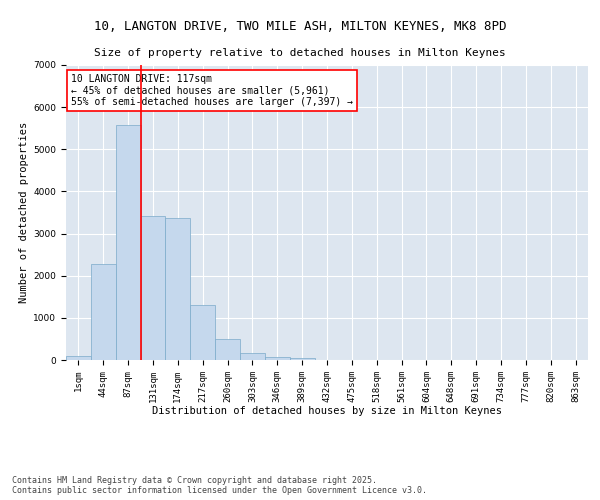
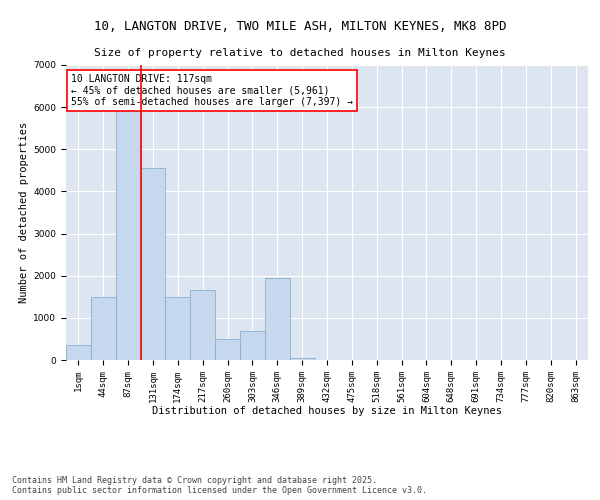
1sqm: 100 -> 350
44sqm: 2280 -> 1500
87sqm: 5580 -> 5950
131sqm: 3420 -> 4550
174sqm: 3380 -> 1500
217sqm: 1300 -> 1650
303sqm: 160 -> 700
346sqm: 80 -> 1950
